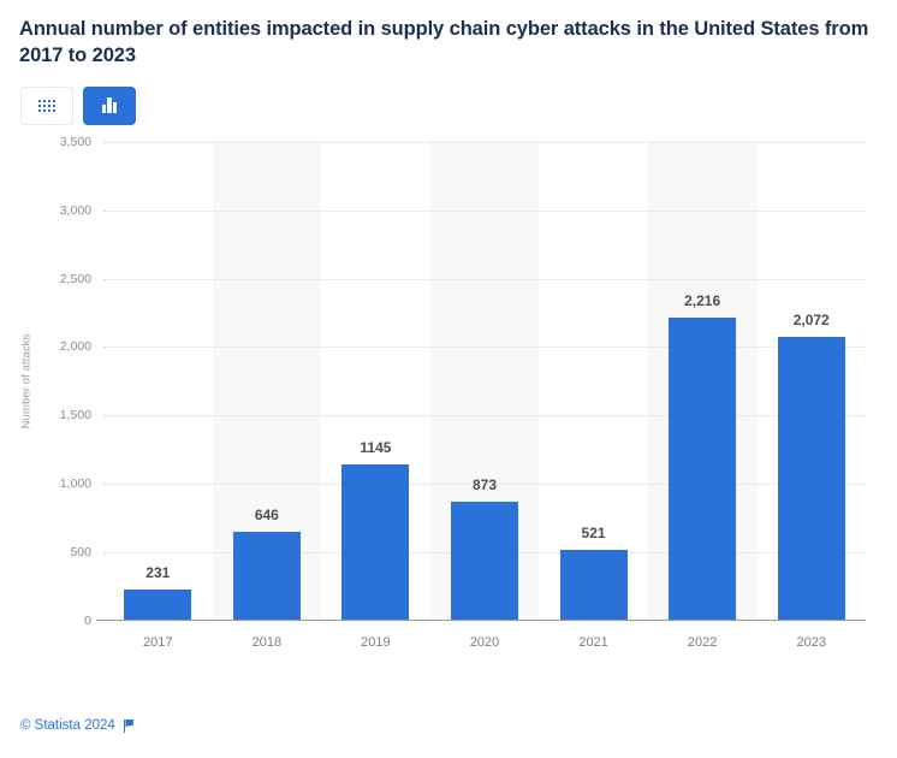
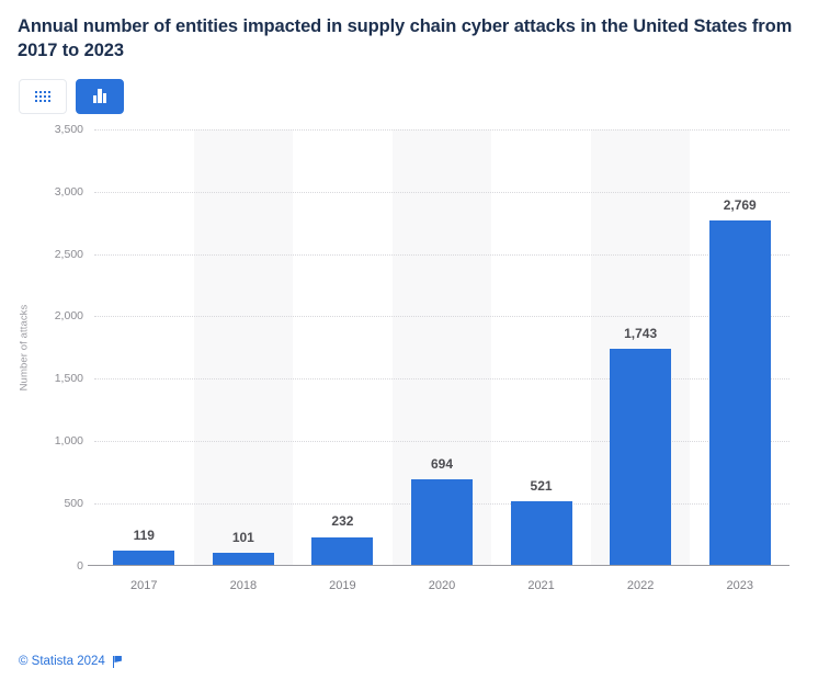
2017: 231 -> 119
2018: 646 -> 101
2019: 1145 -> 232
2020: 873 -> 694
2022: 2,216 -> 1,743
2023: 2,072 -> 2,769
